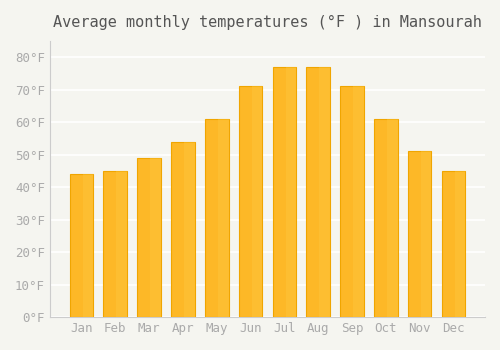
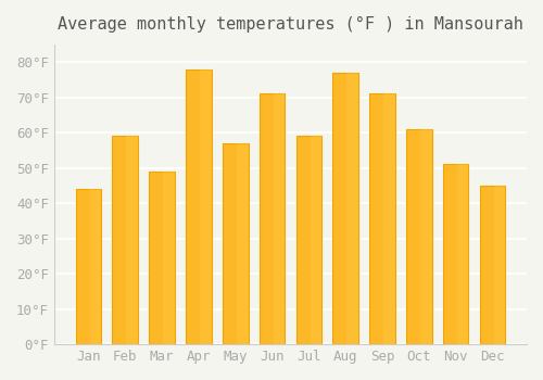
Feb: 45°F -> 59°F
Apr: 54°F -> 78°F
May: 61°F -> 57°F
Jul: 77°F -> 59°F
